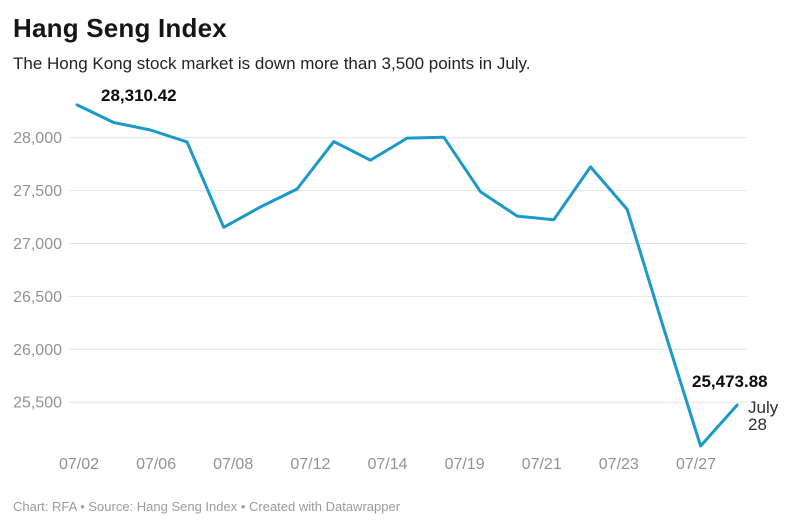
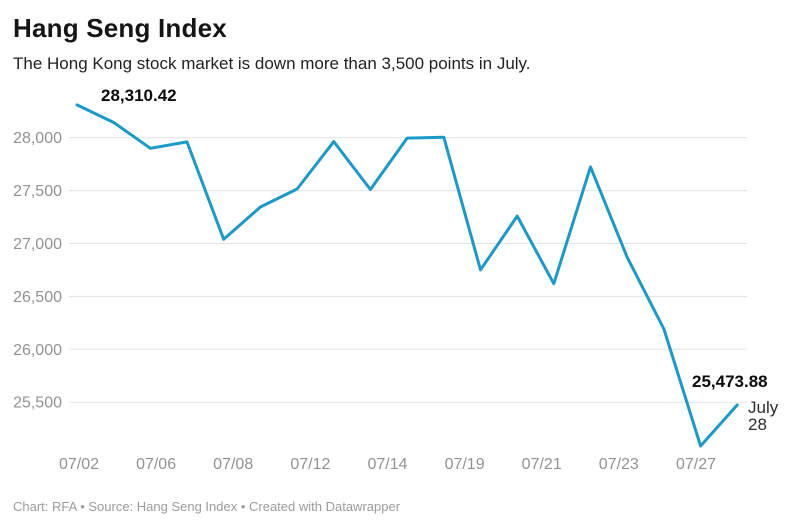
07/06: 28070 -> 27900
07/08: 27150 -> 27040
07/14: 27790 -> 27510
07/19: 27490 -> 26750
07/21: 27220 -> 26620
07/23: 27320 -> 26870
